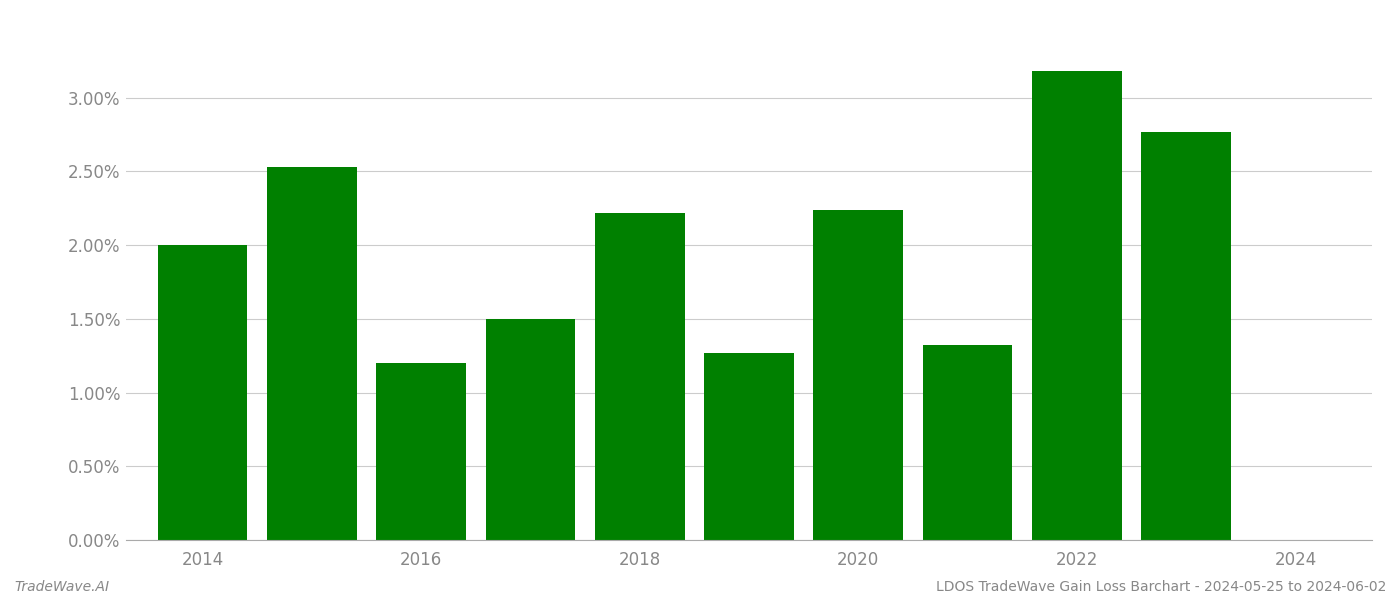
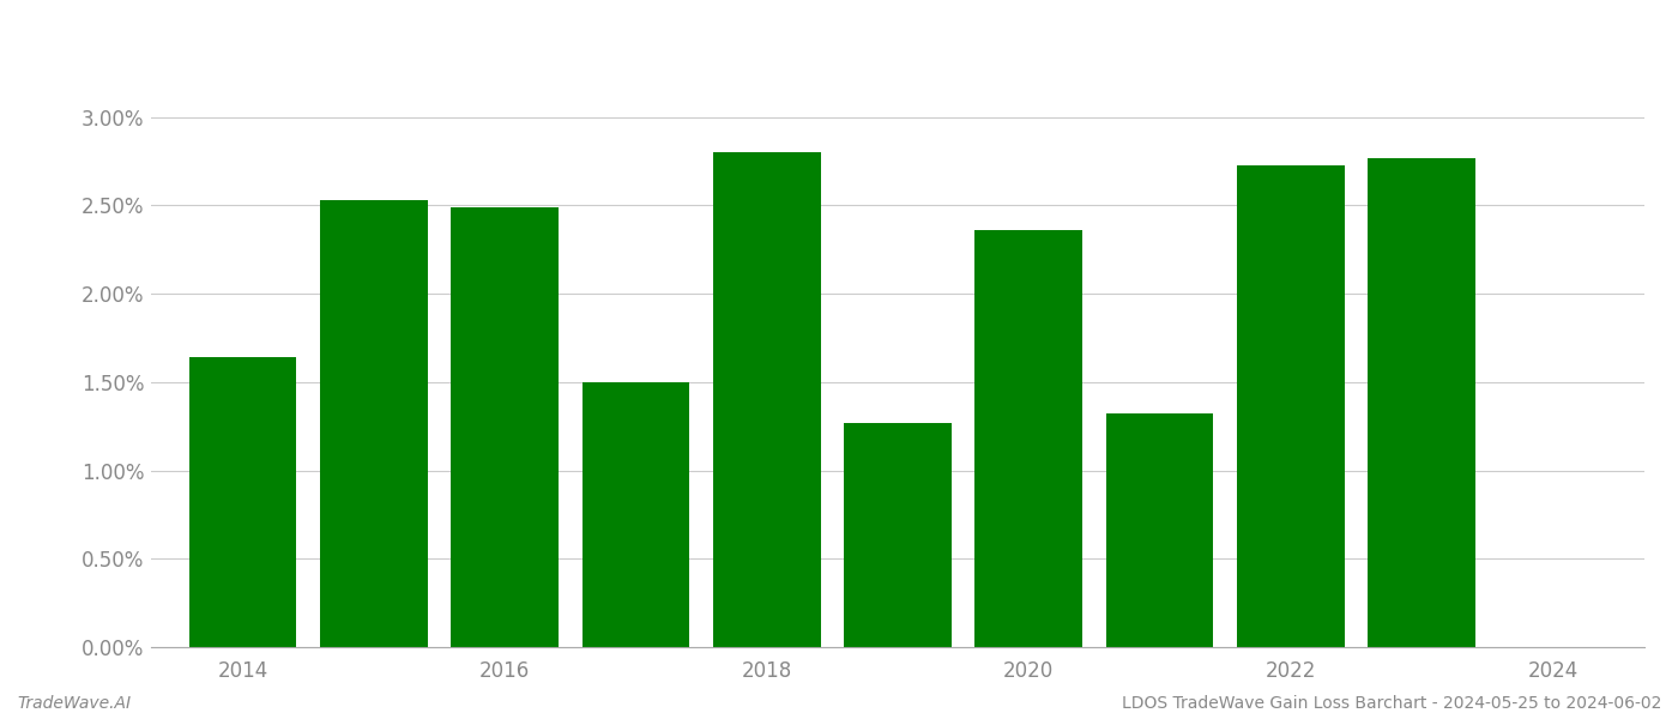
2014: 2.00% -> 1.64%
2016: 1.20% -> 2.49%
2018: 2.22% -> 2.80%
2020: 2.24% -> 2.36%
2022: 3.18% -> 2.73%
